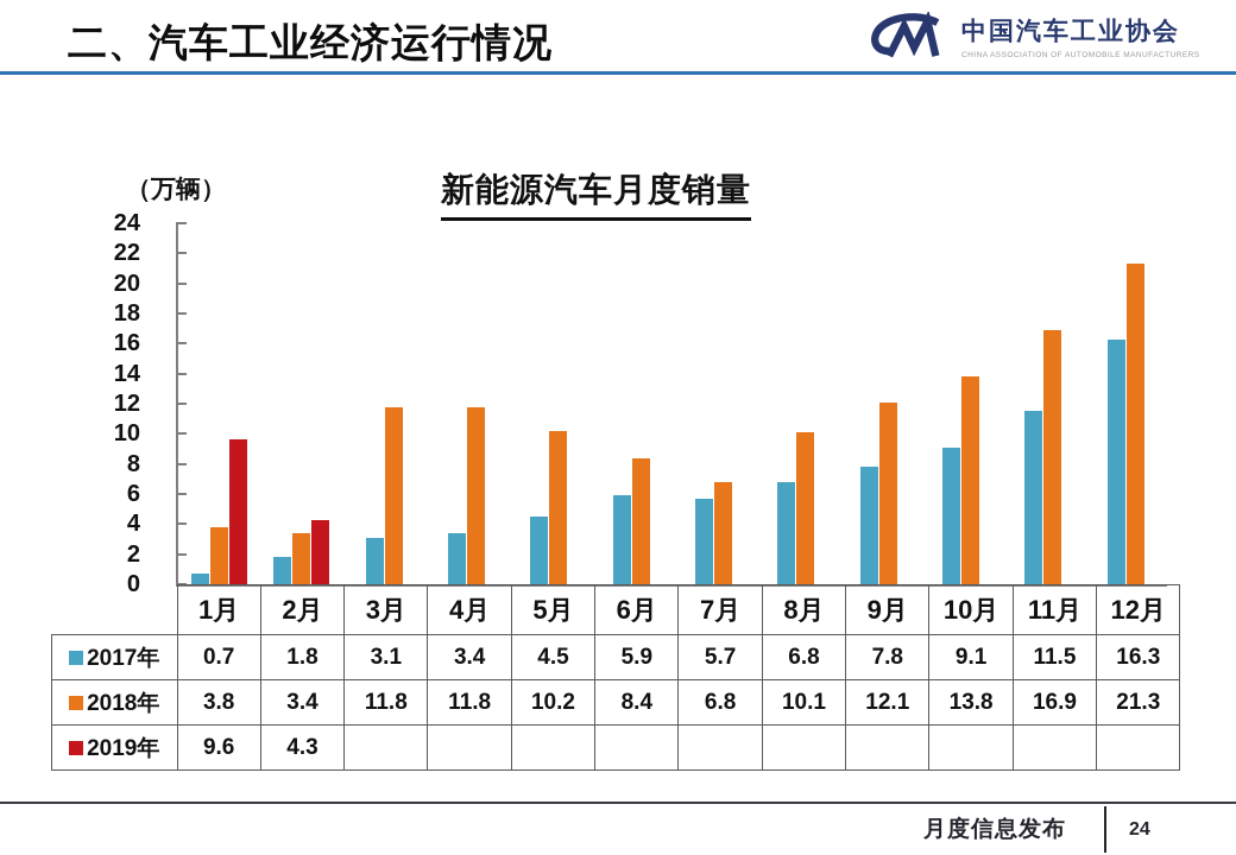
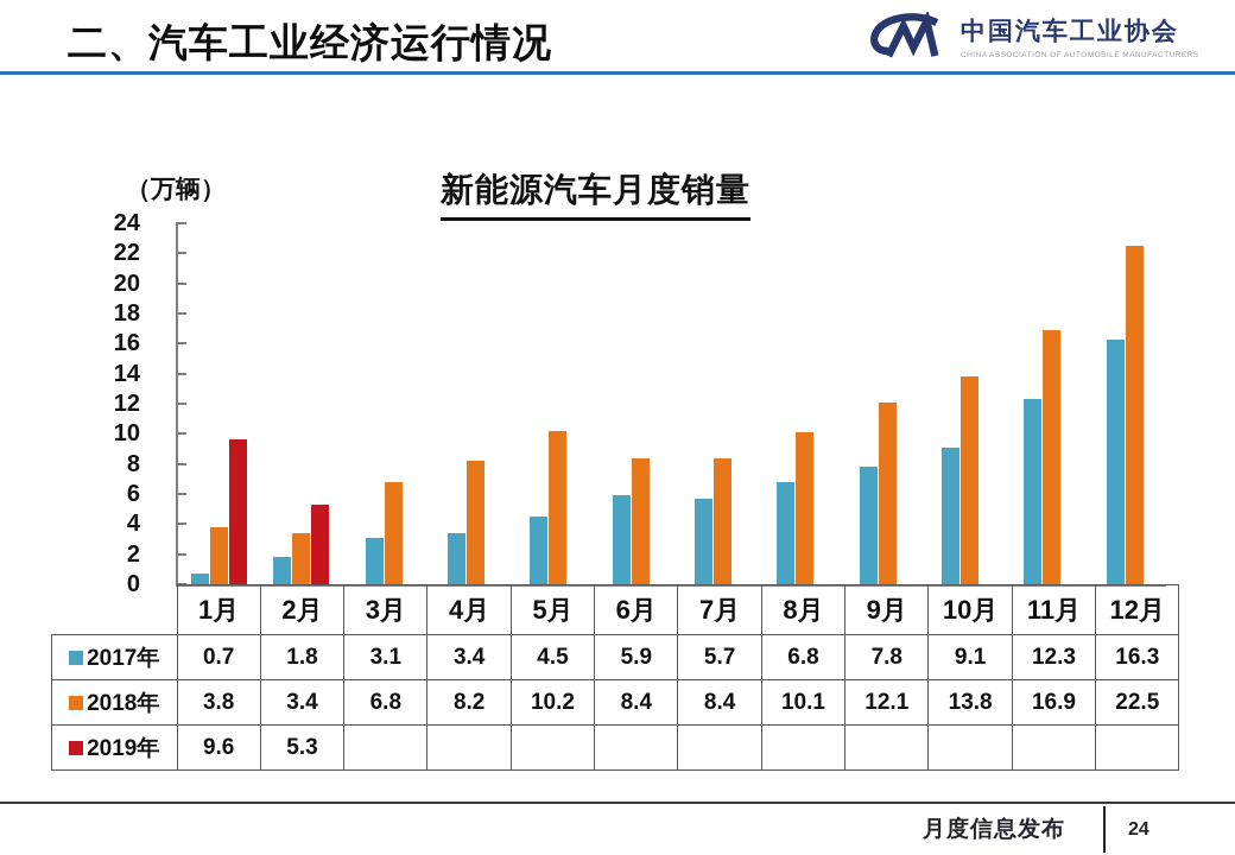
2019年/2月: 4.3 -> 5.3
2018年/3月: 11.8 -> 6.8
2018年/4月: 11.8 -> 8.2
2018年/7月: 6.8 -> 8.4
2017年/11月: 11.5 -> 12.3
2018年/12月: 21.3 -> 22.5
